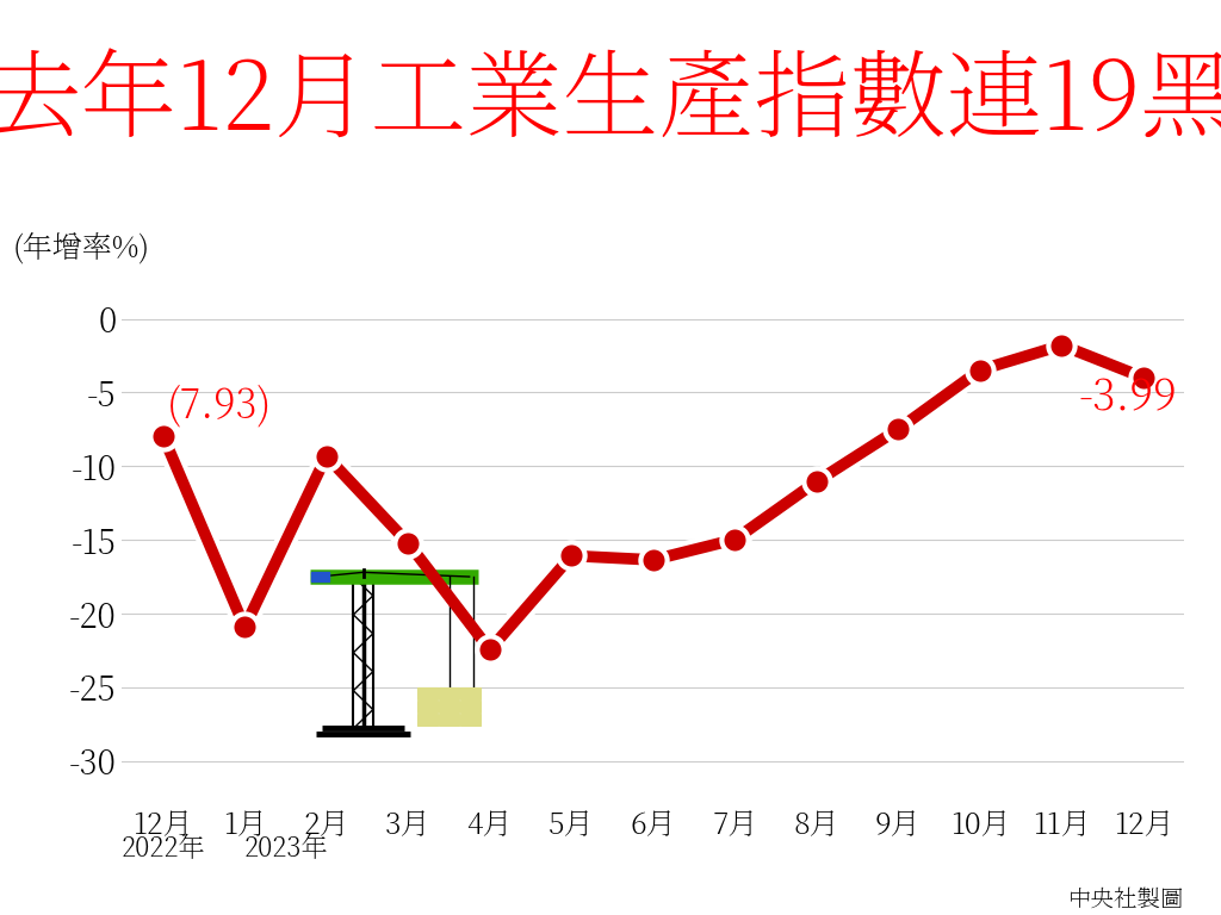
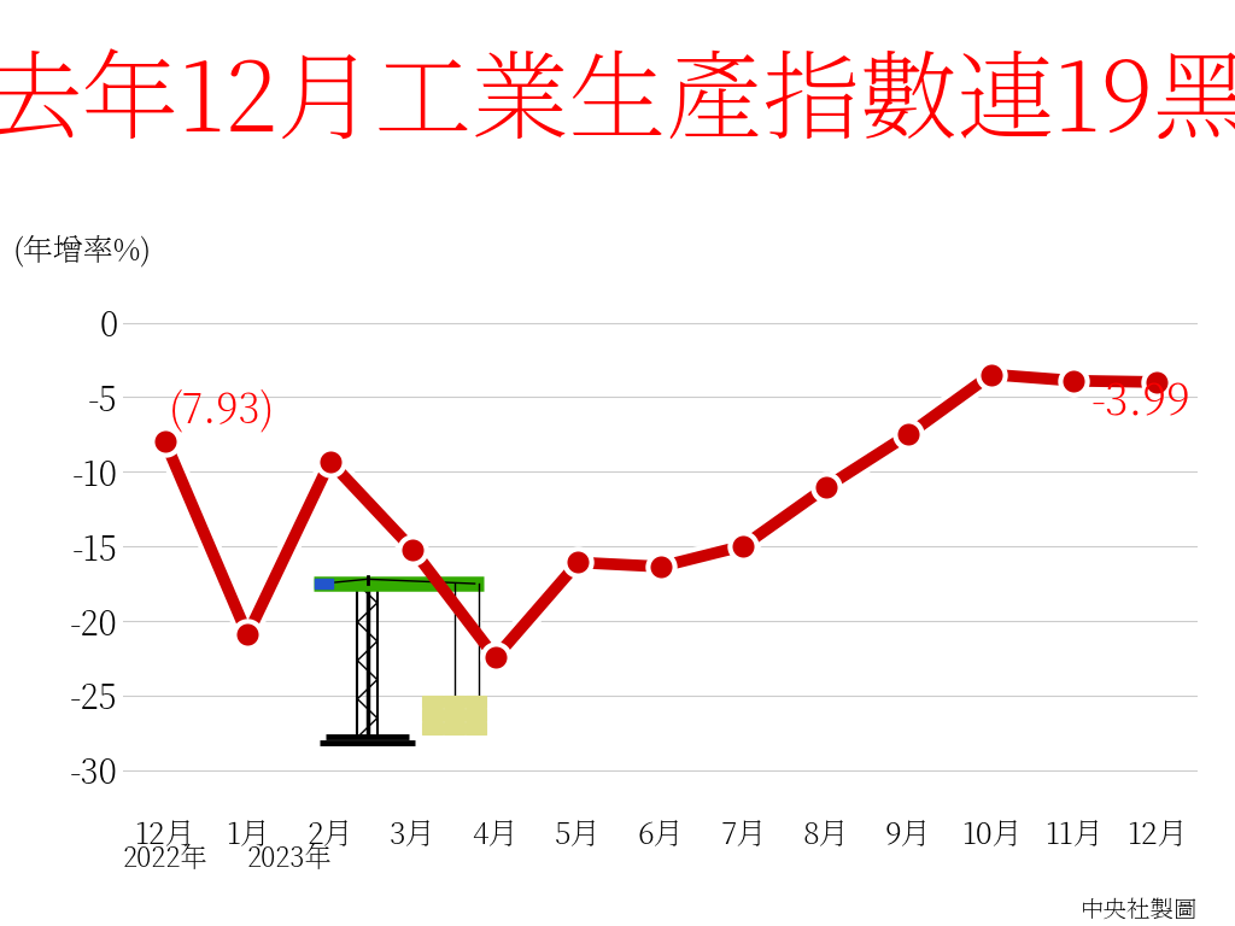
11月: -1.8 -> -3.9
